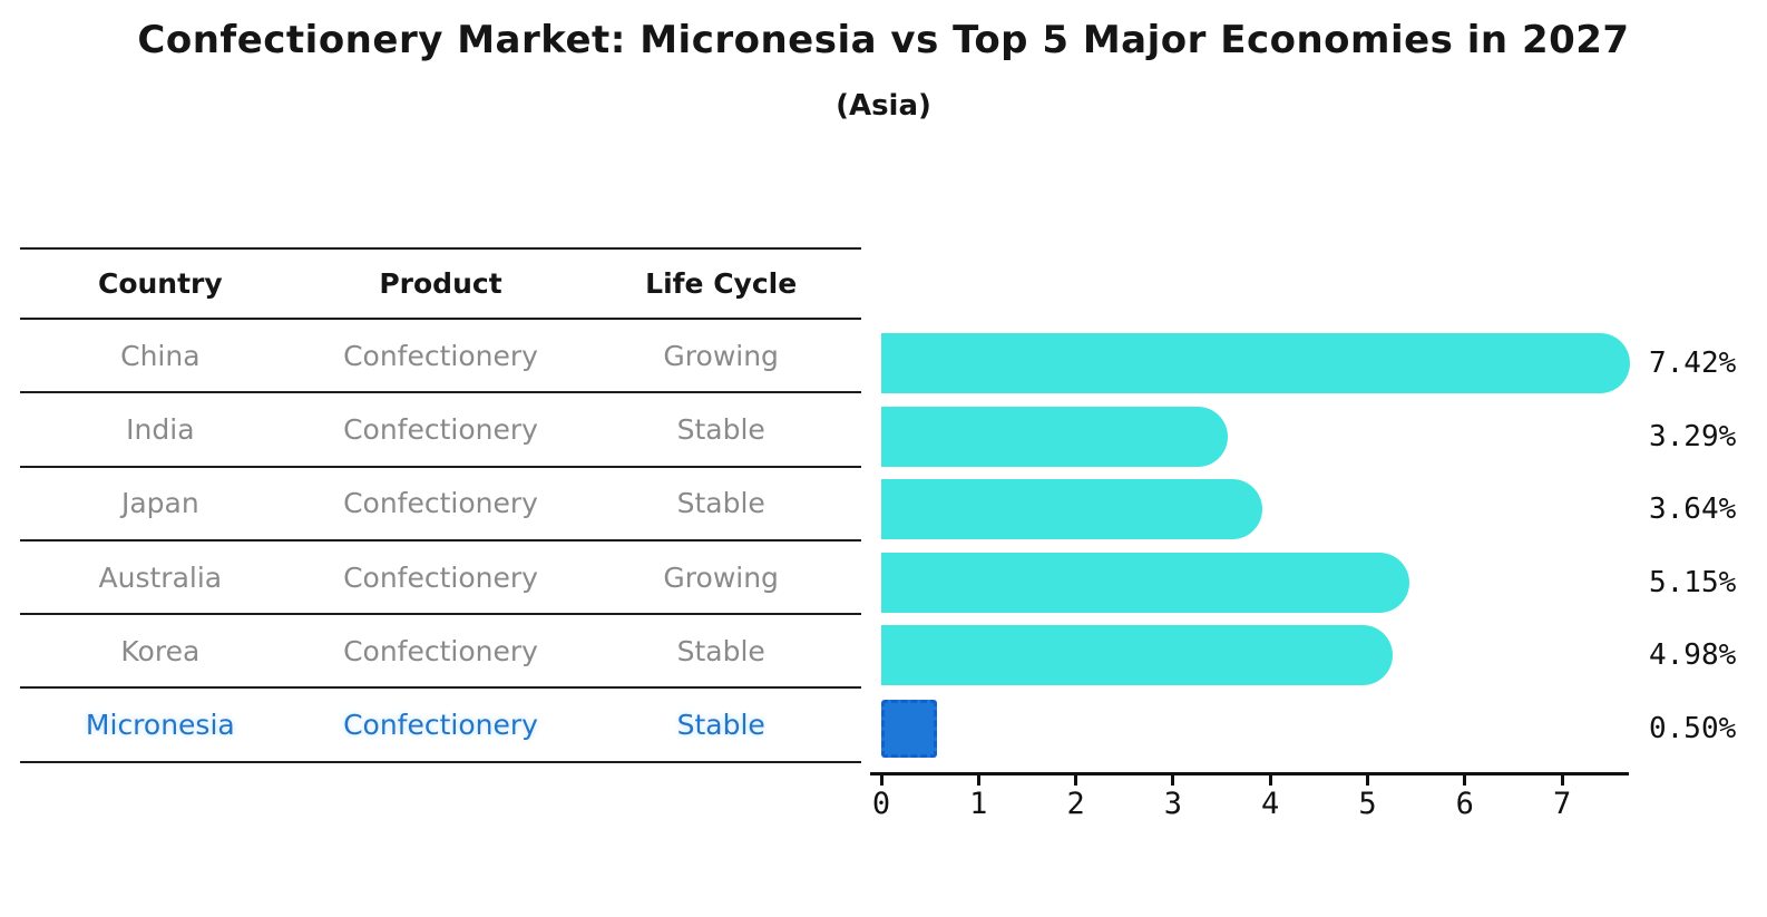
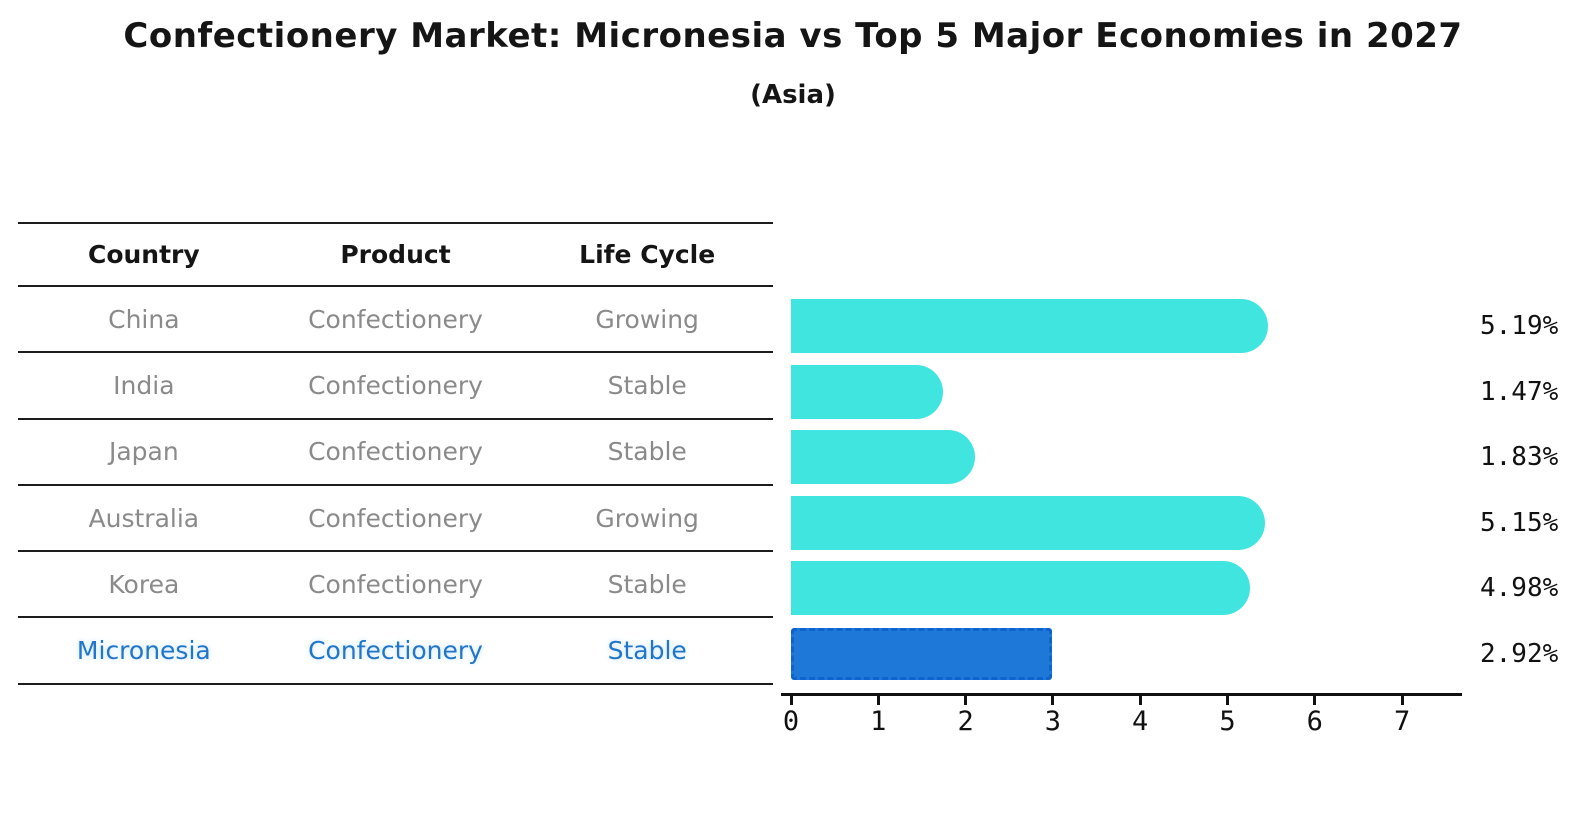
China: 7.42% -> 5.19%
India: 3.29% -> 1.47%
Japan: 3.64% -> 1.83%
Micronesia: 0.50% -> 2.92%
